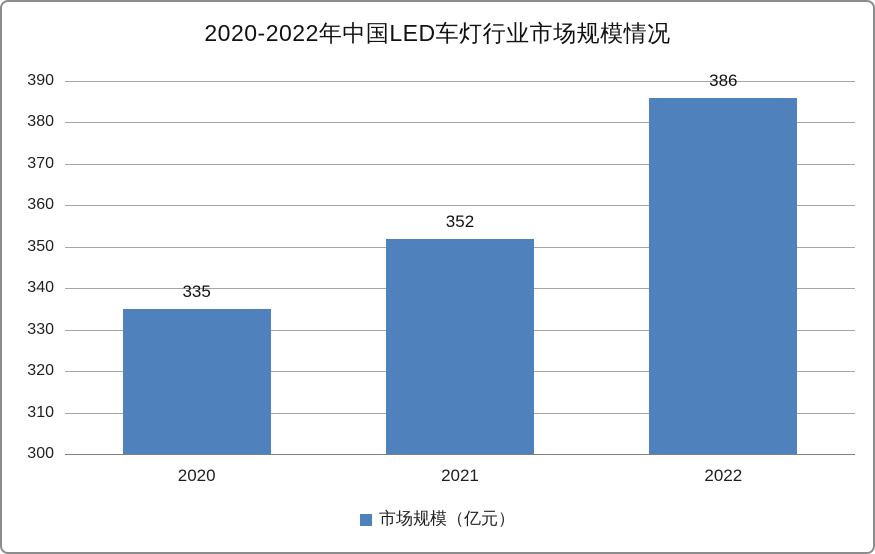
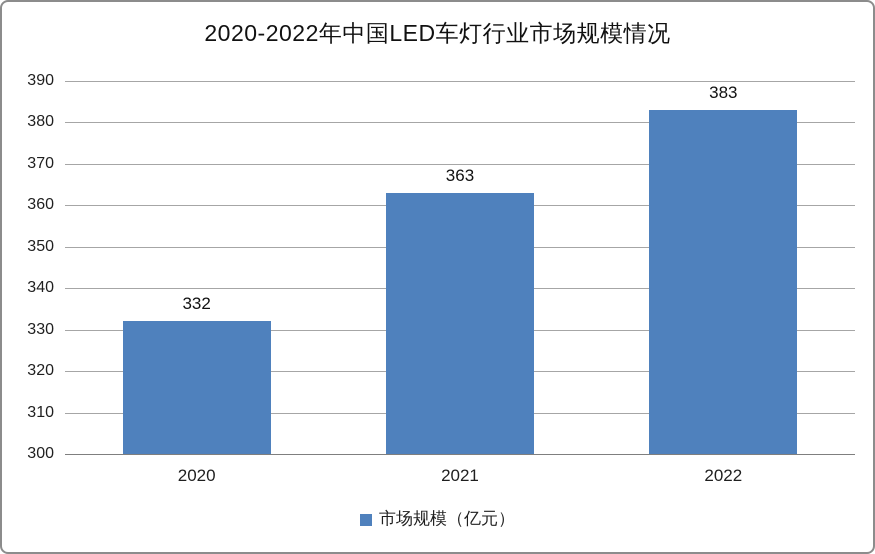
2020: 335 -> 332
2021: 352 -> 363
2022: 386 -> 383
